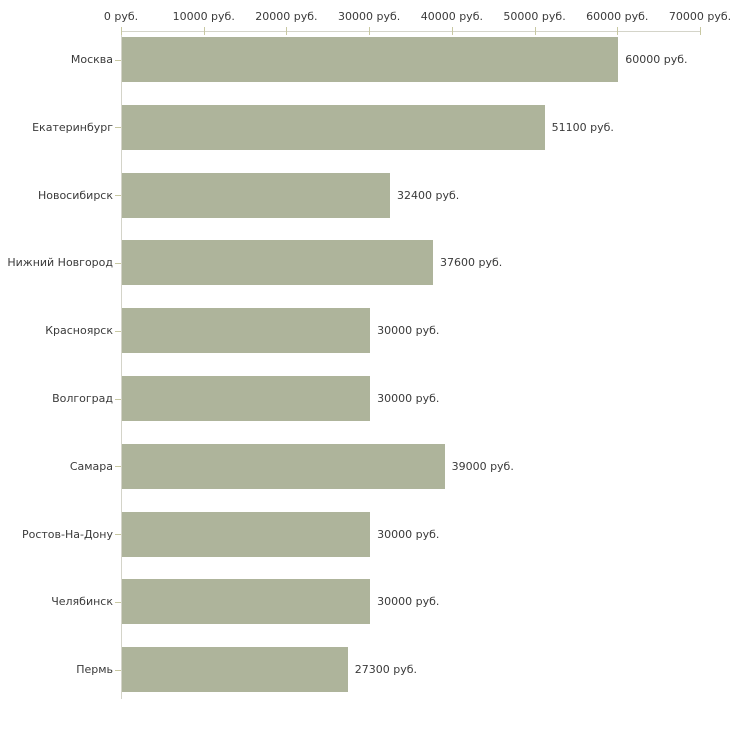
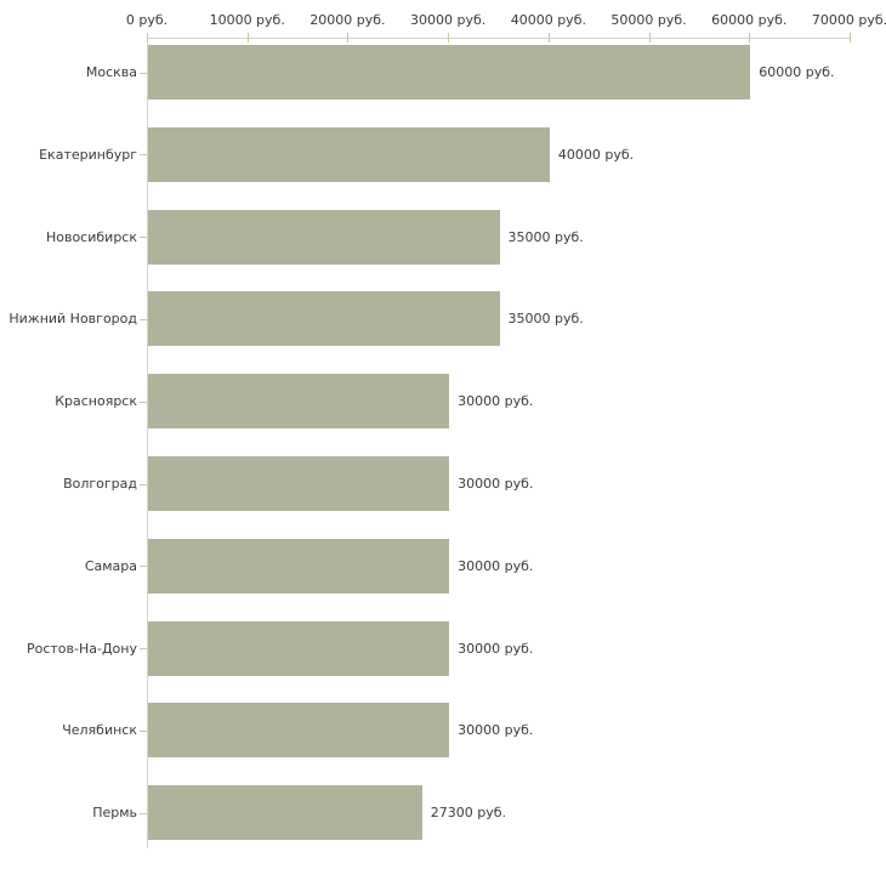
Екатеринбург: 51100 -> 40000
Новосибирск: 32400 -> 35000
Нижний Новгород: 37600 -> 35000
Самара: 39000 -> 30000
